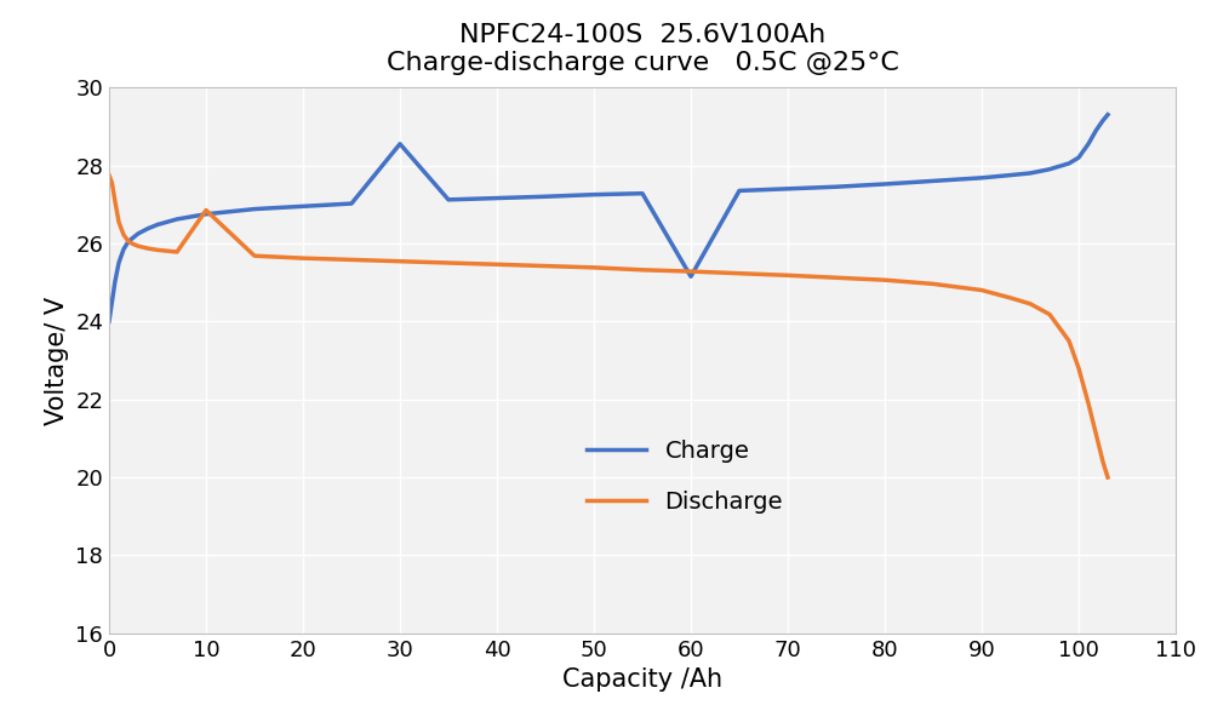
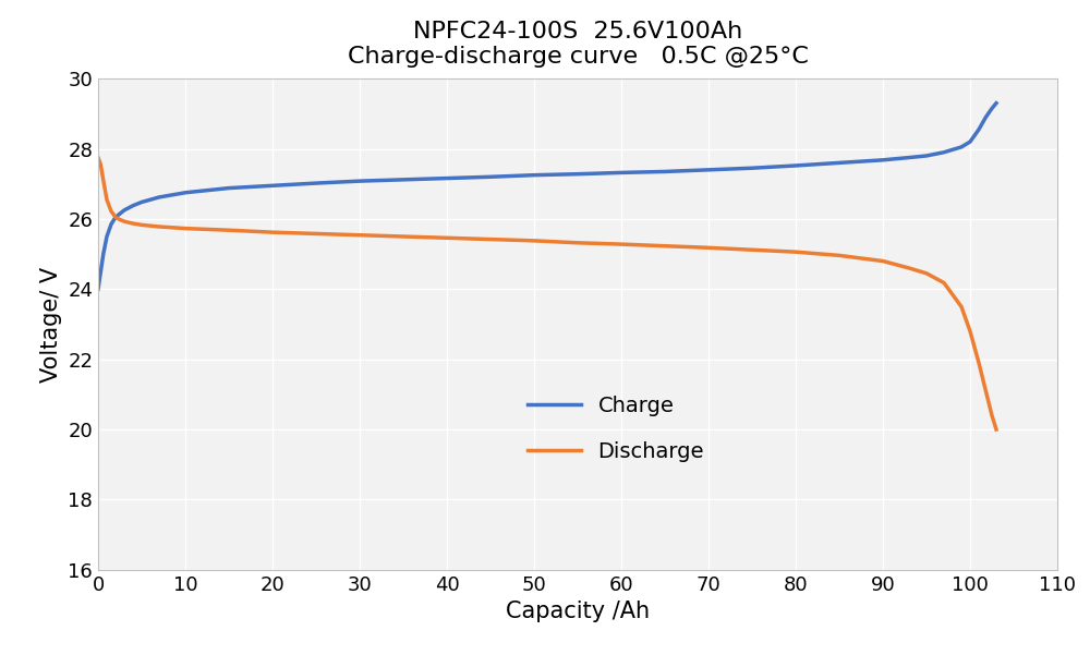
Discharge/10: 26.85 -> 25.73
Charge/30: 28.55 -> 27.08
Charge/60: 25.15 -> 27.32
